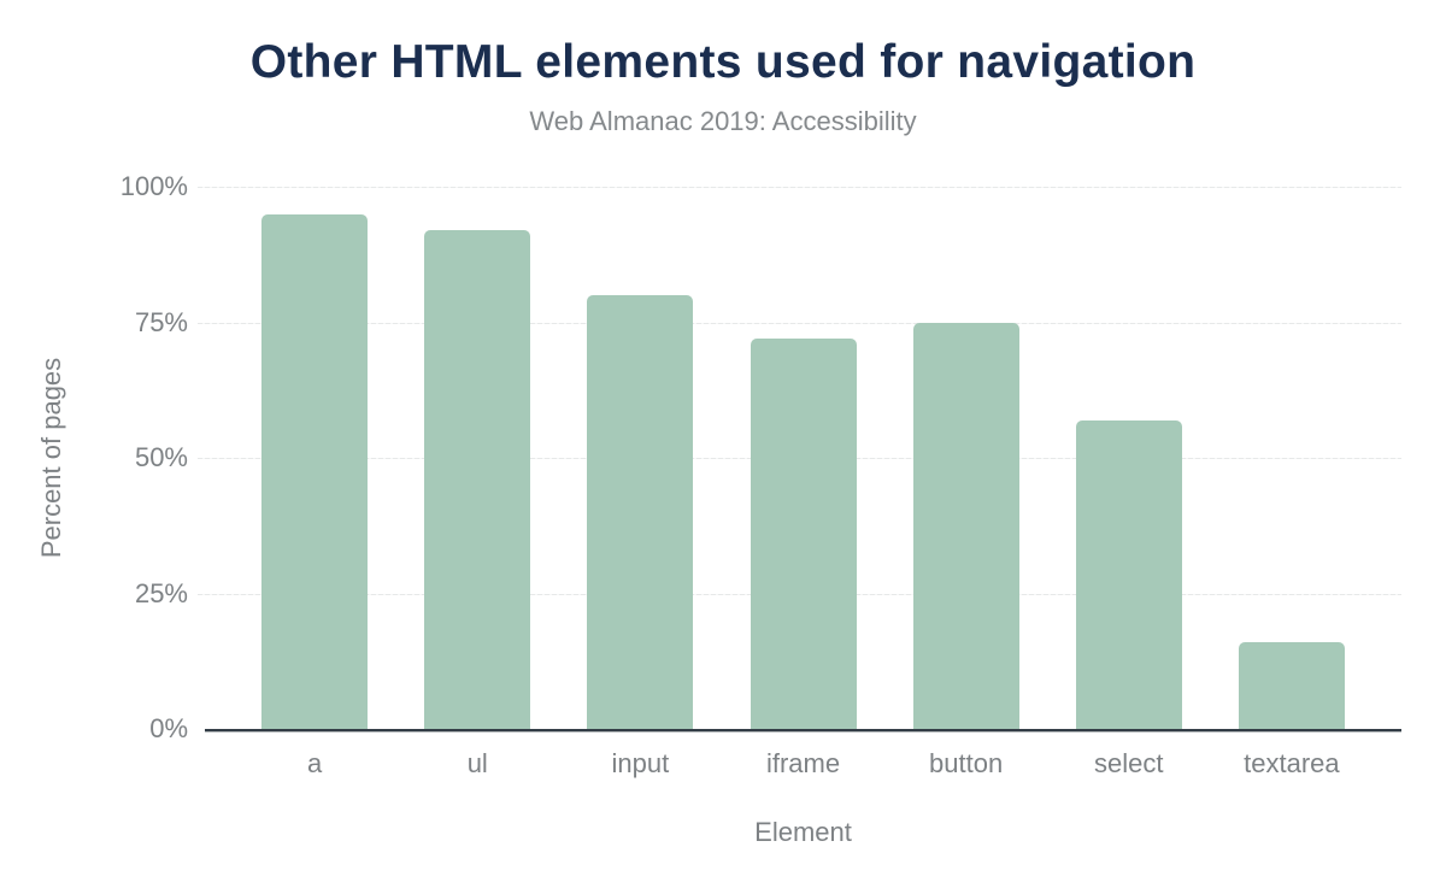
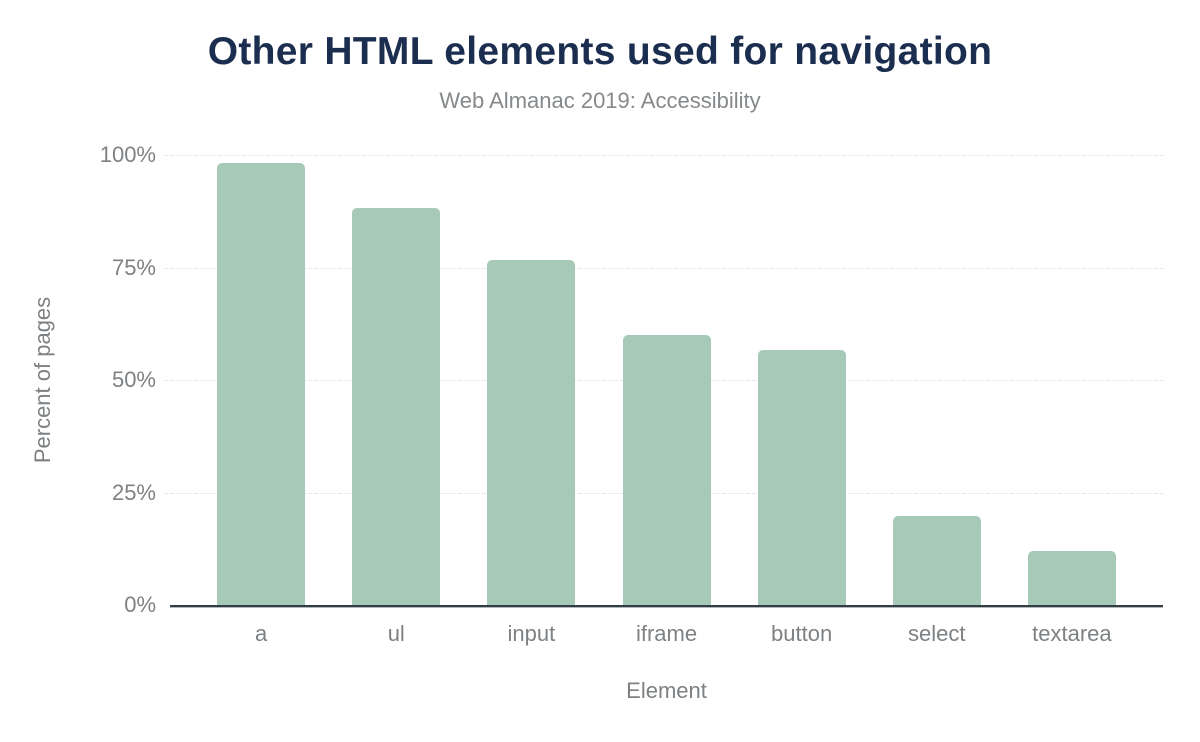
a: 95% -> 98%
ul: 92% -> 88%
input: 80% -> 77%
iframe: 72% -> 60%
button: 75% -> 57%
select: 57% -> 20%
textarea: 16% -> 12%
